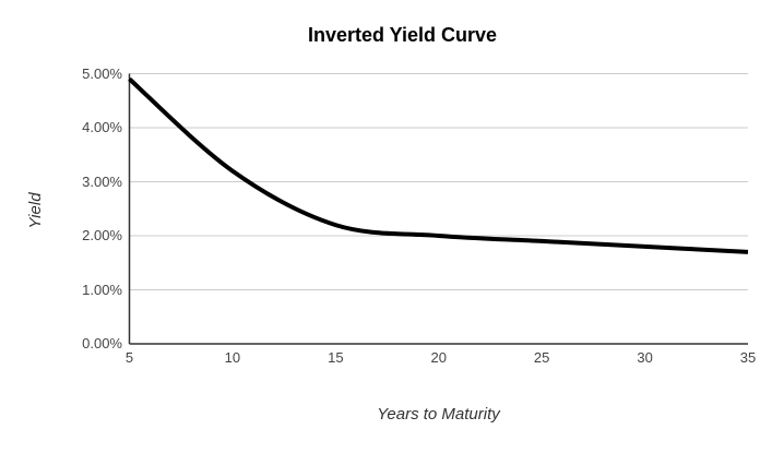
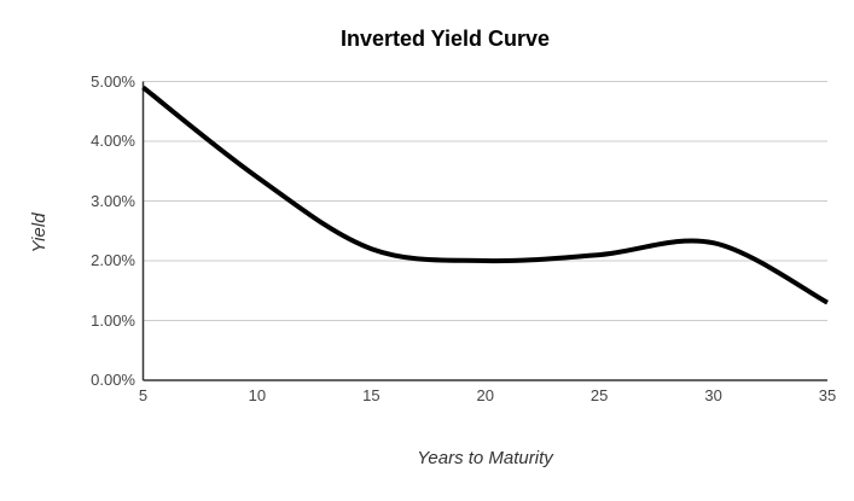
10: 3.2% -> 3.4%
25: 1.9% -> 2.1%
30: 1.8% -> 2.3%
35: 1.7% -> 1.3%
